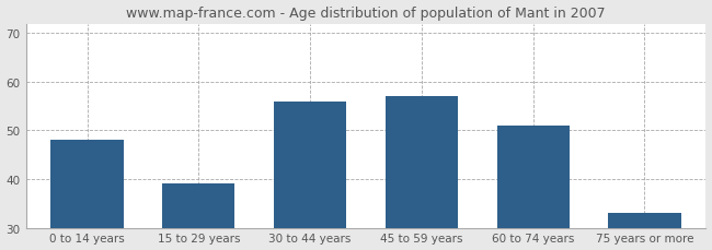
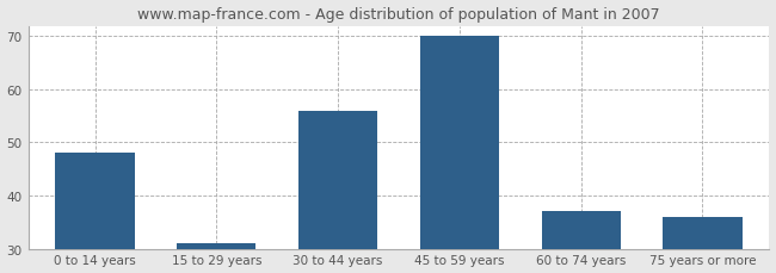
15 to 29 years: 39 -> 31
45 to 59 years: 57 -> 70
60 to 74 years: 51 -> 37
75 years or more: 33 -> 36
